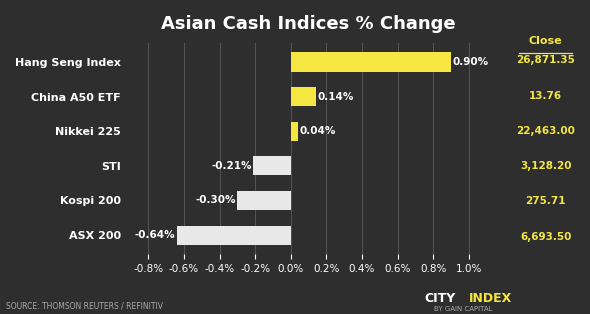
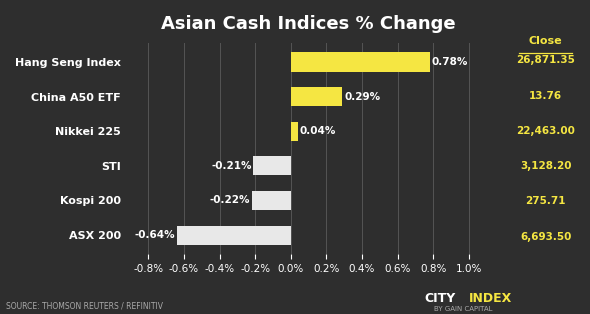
Hang Seng Index: 0.90% -> 0.78%
China A50 ETF: 0.14% -> 0.29%
Kospi 200: -0.30% -> -0.22%
